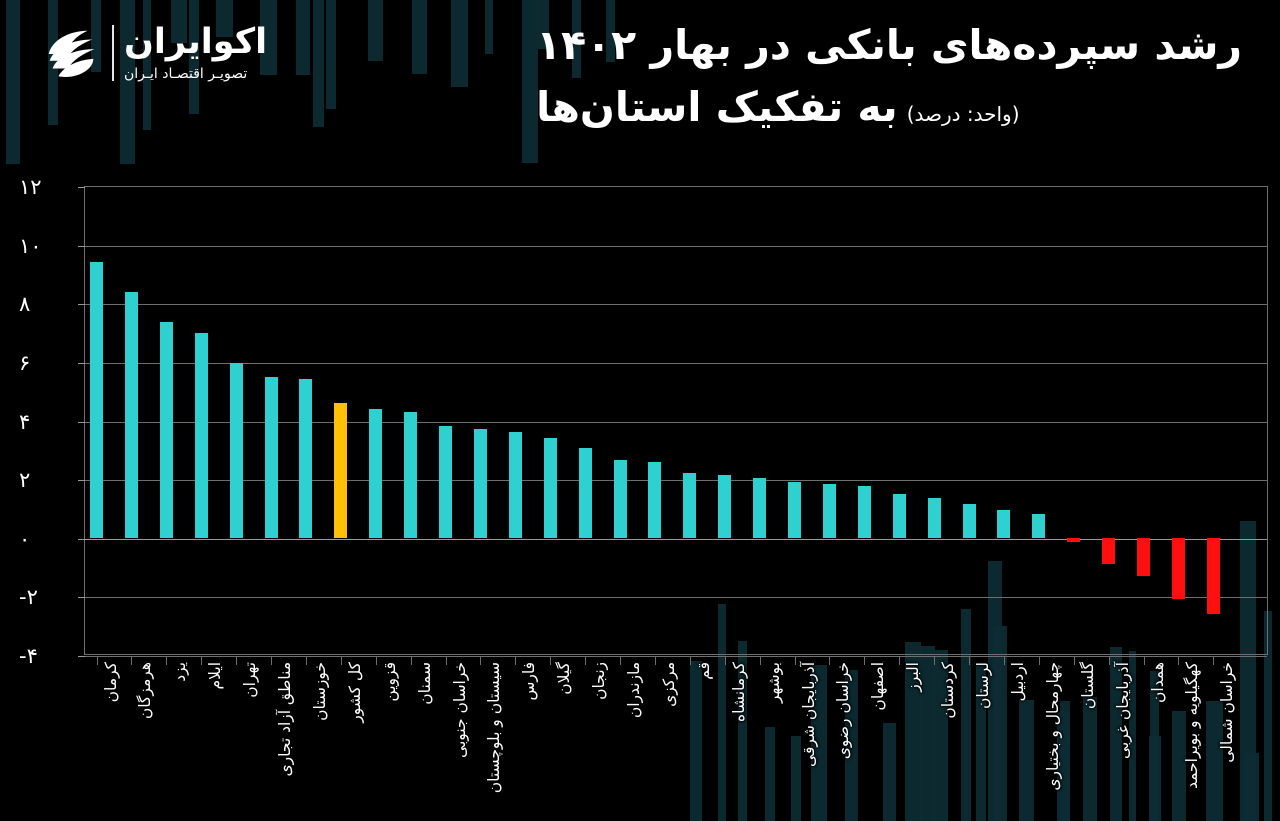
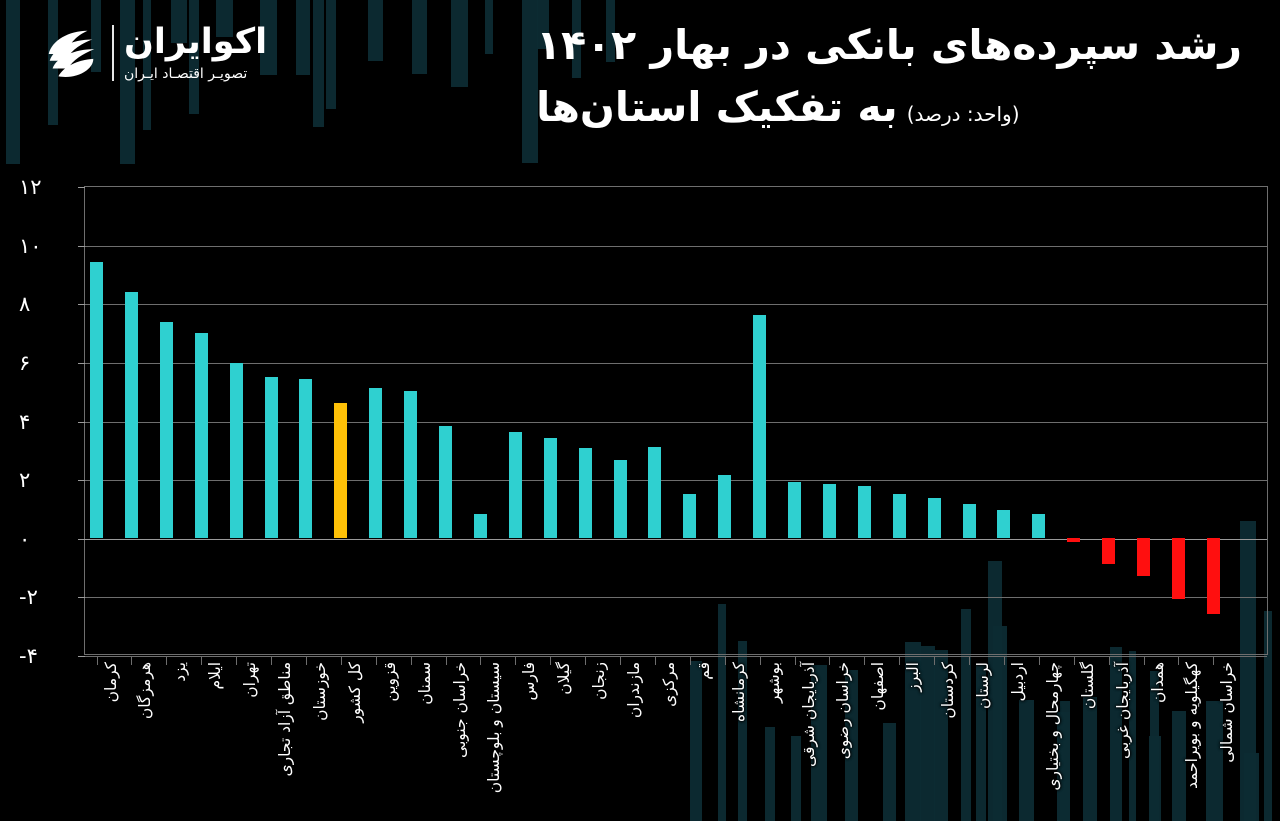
قزوین: 4.4 -> 5.1
سمنان: 4.3 -> 5.0
سیستان و بلوچستان: 3.7 -> 0.8
مرکزی: 2.6 -> 3.1
قم: 2.2 -> 1.5
بوشهر: 2.0 -> 7.6
